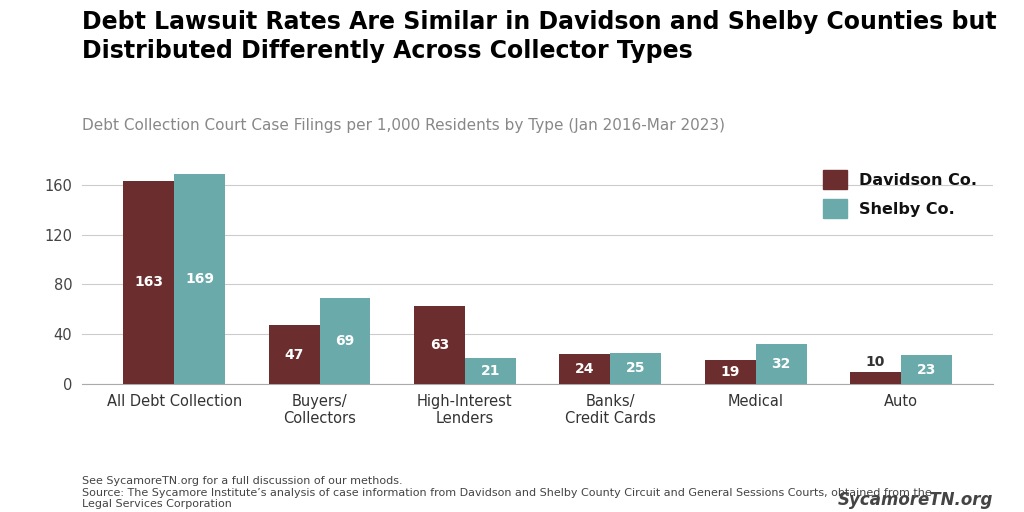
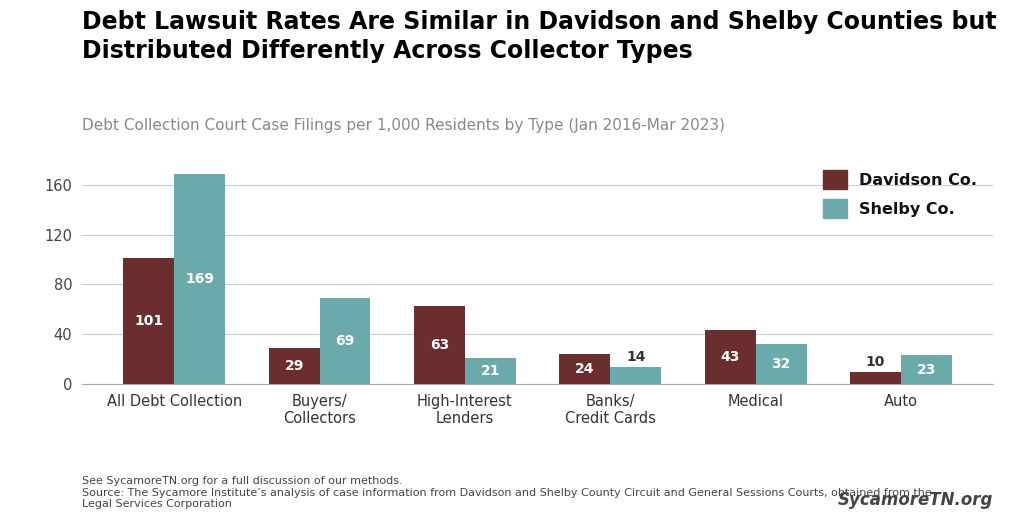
Davidson Co./All Debt Collection: 163 -> 101
Davidson Co./Buyers/ Collectors: 47 -> 29
Shelby Co./Banks/ Credit Cards: 25 -> 14
Davidson Co./Medical: 19 -> 43
